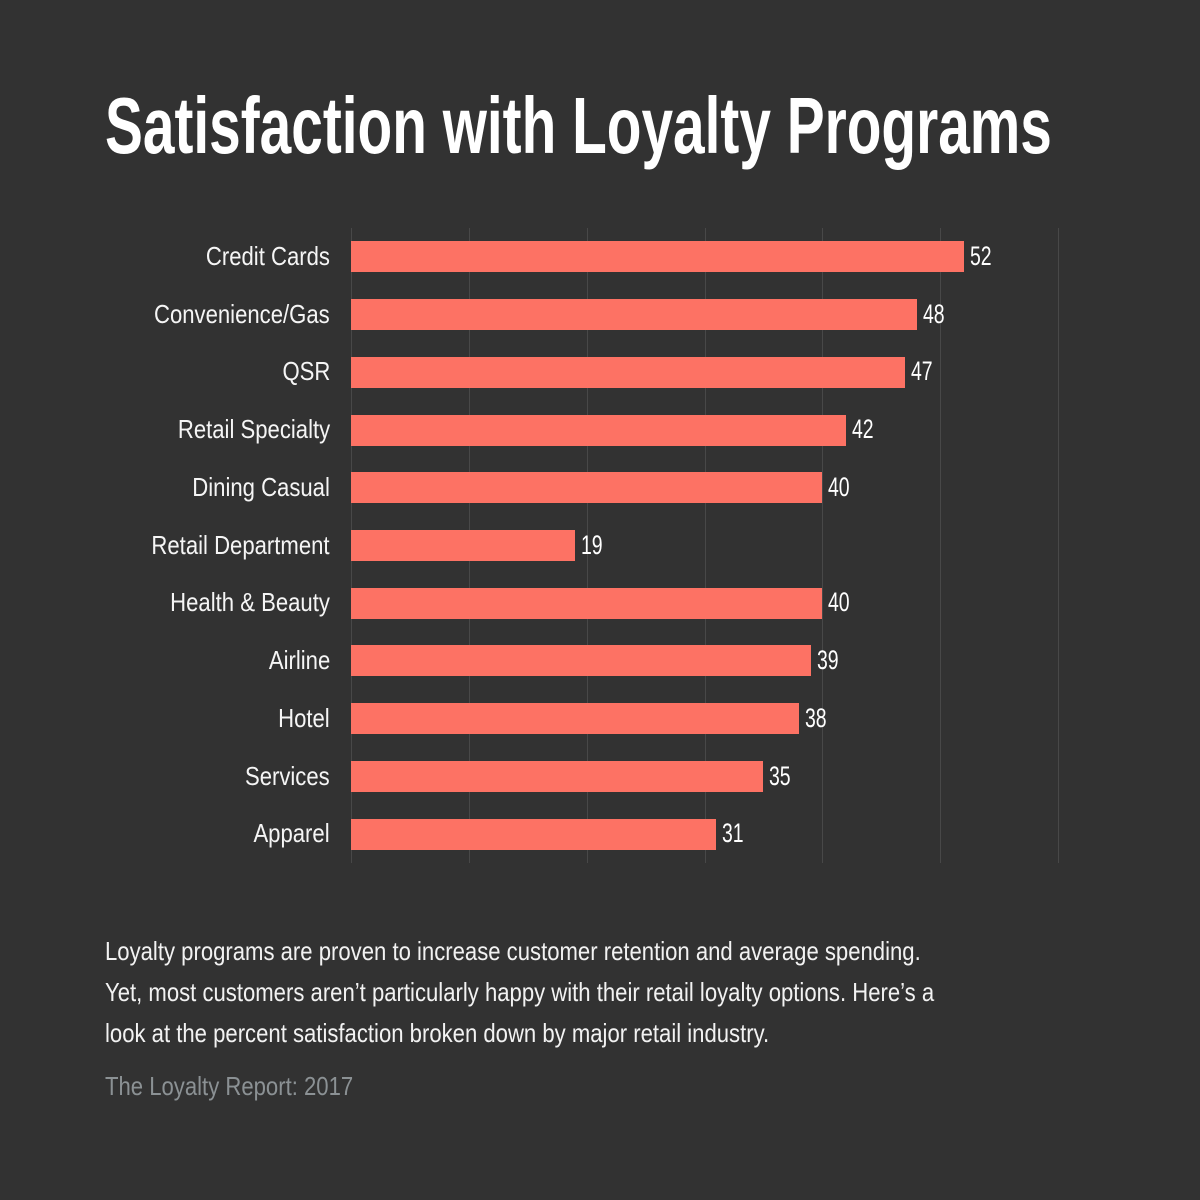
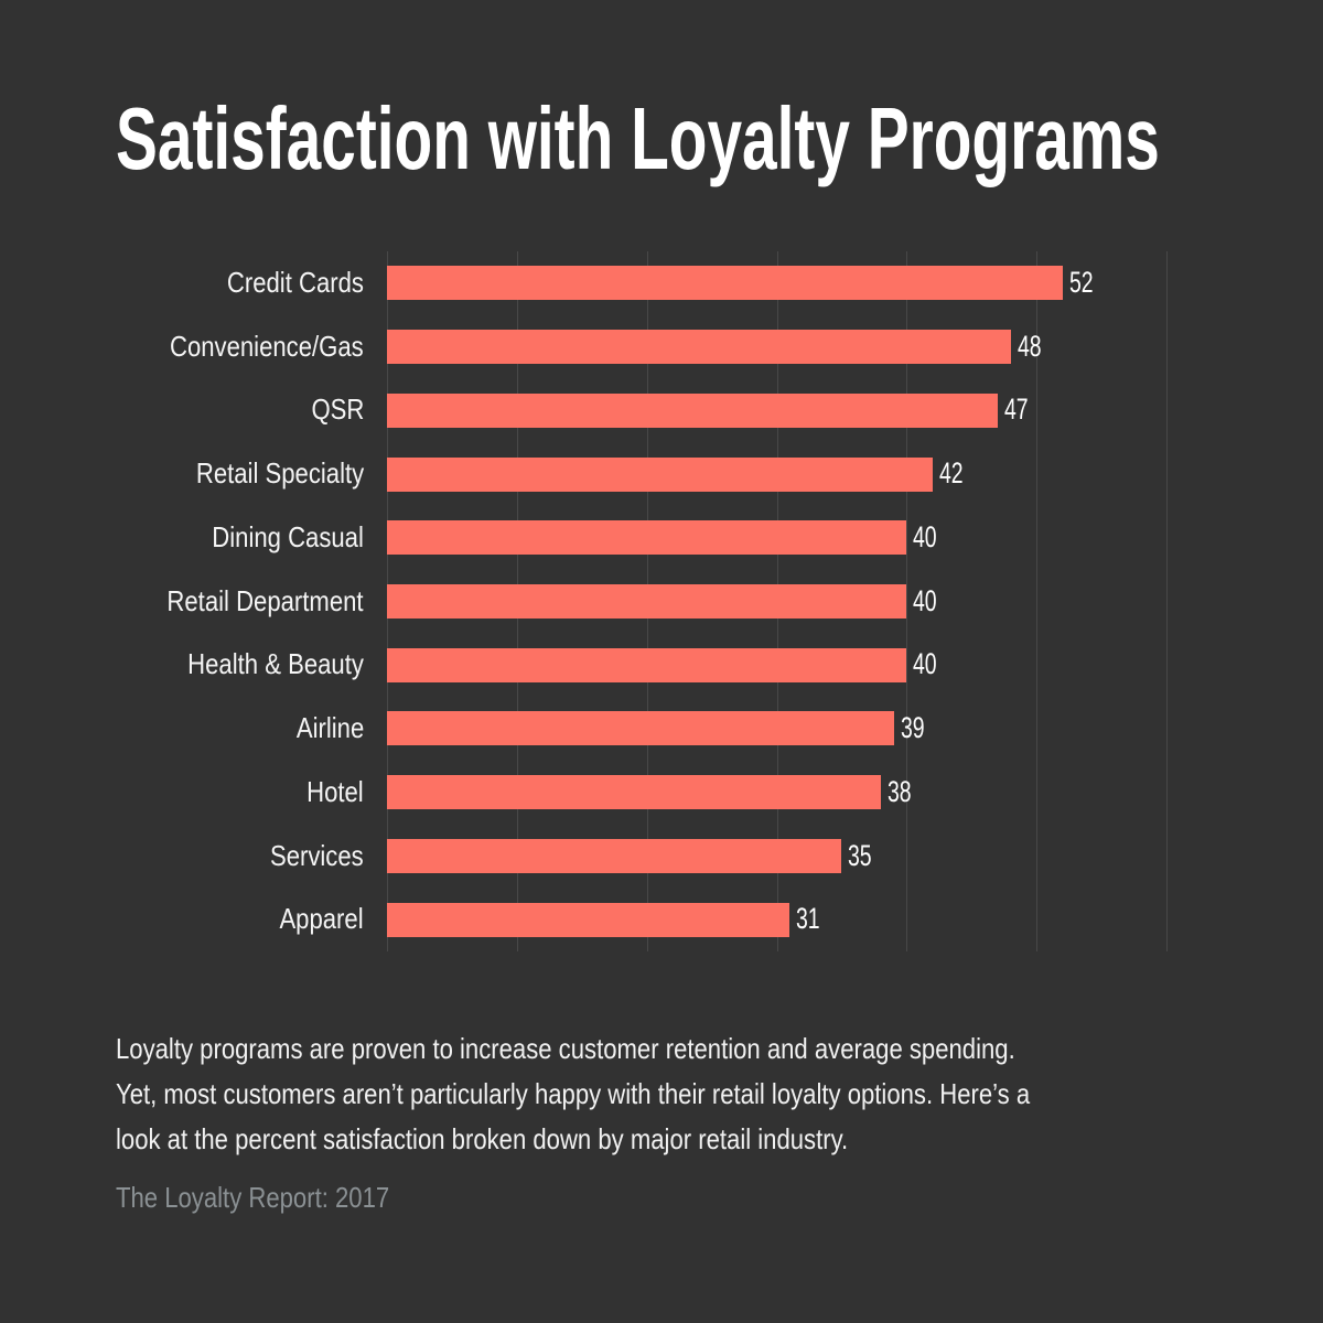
Retail Department: 19 -> 40
